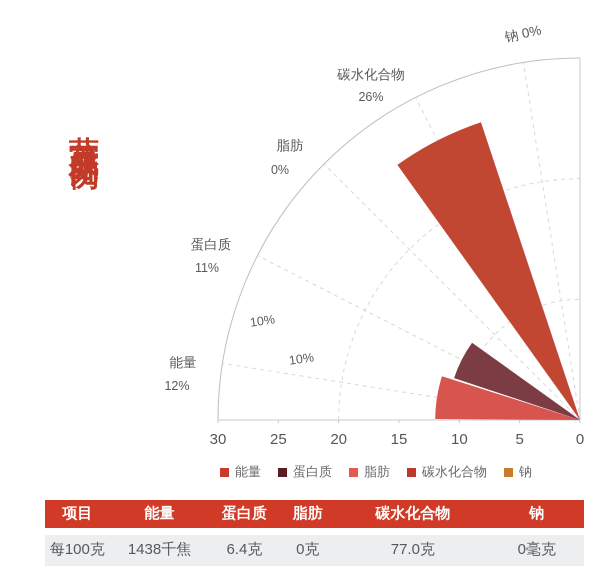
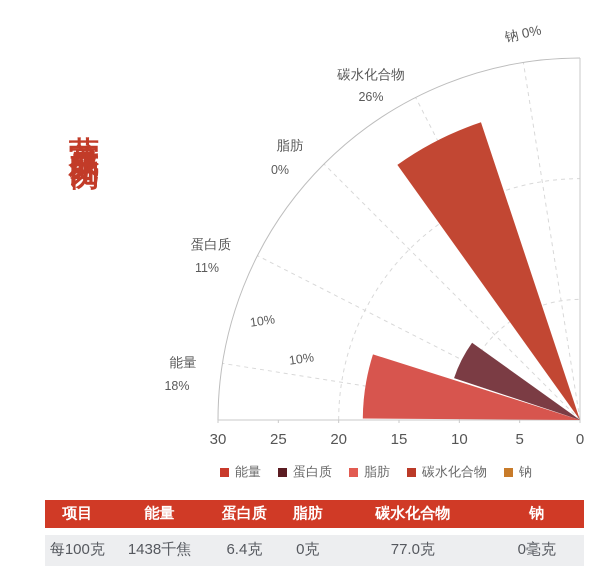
能量: 12% -> 18%
